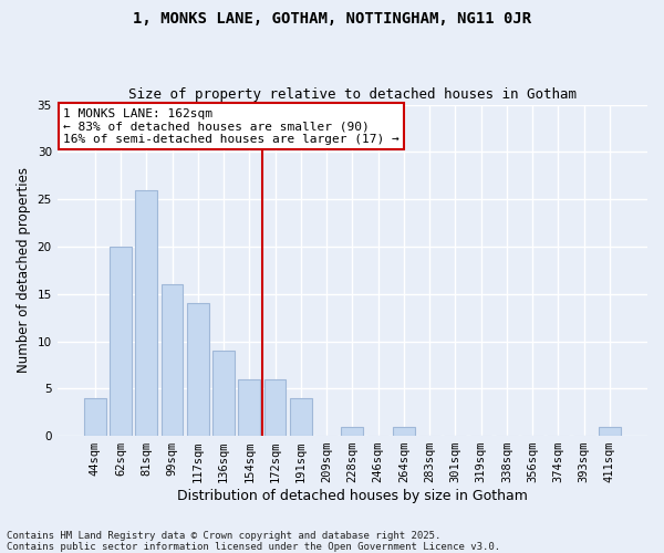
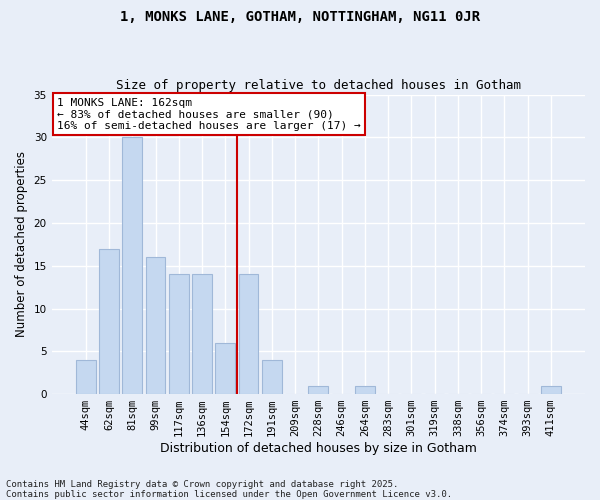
62sqm: 20 -> 17
81sqm: 26 -> 30
136sqm: 9 -> 14
172sqm: 6 -> 14
